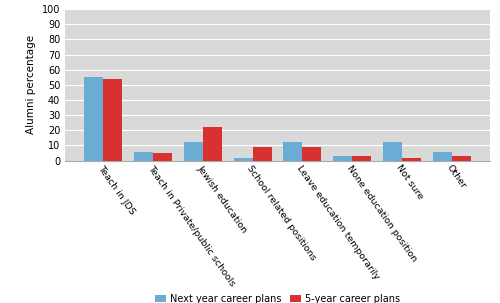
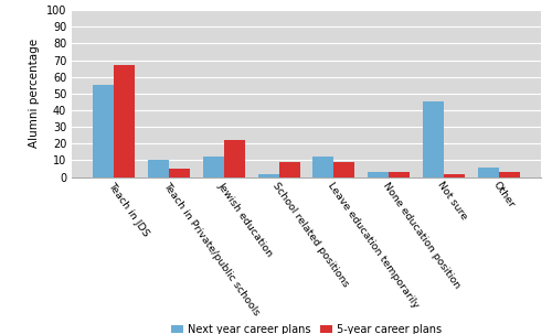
5-year career plans/Teach in JDS: 54 -> 67
Next year career plans/Teach in Private/public schools: 6 -> 10
Next year career plans/Not sure: 12 -> 45
